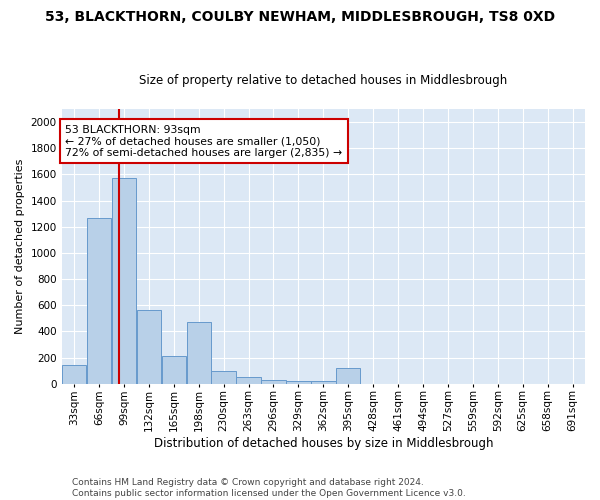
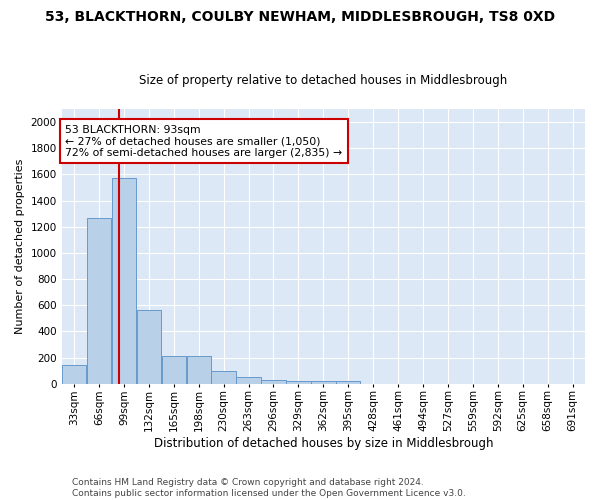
198sqm: 470 -> 210
395sqm: 120 -> 20
